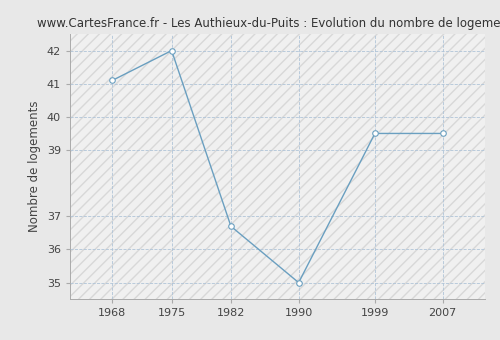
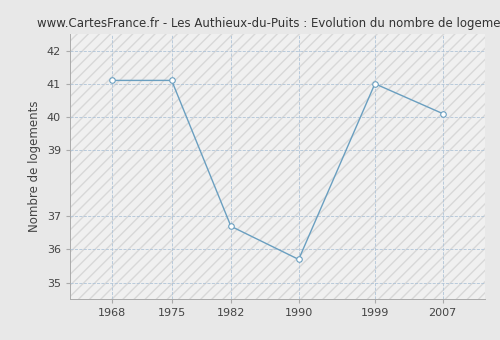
1975: 42.0 -> 41.1
1990: 35.0 -> 35.7
1999: 39.5 -> 41.0
2007: 39.5 -> 40.1
